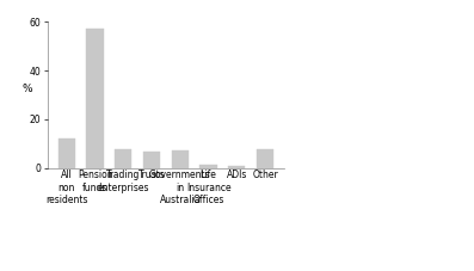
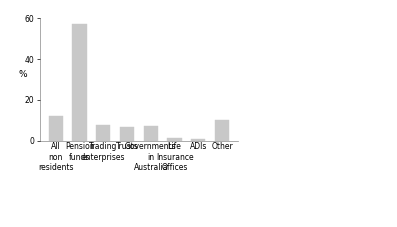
Other: 7.5 -> 10.0
